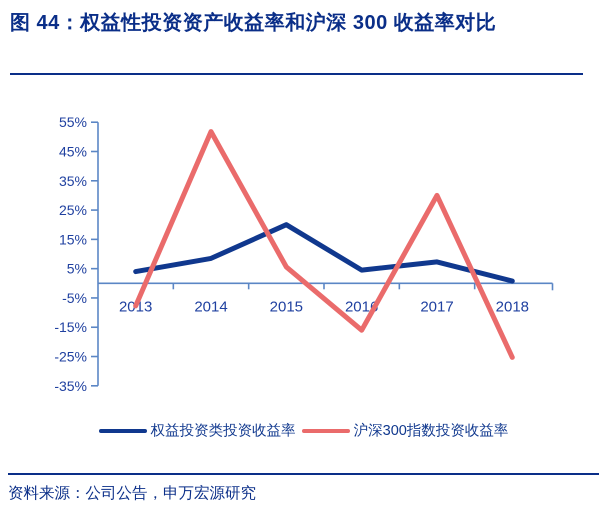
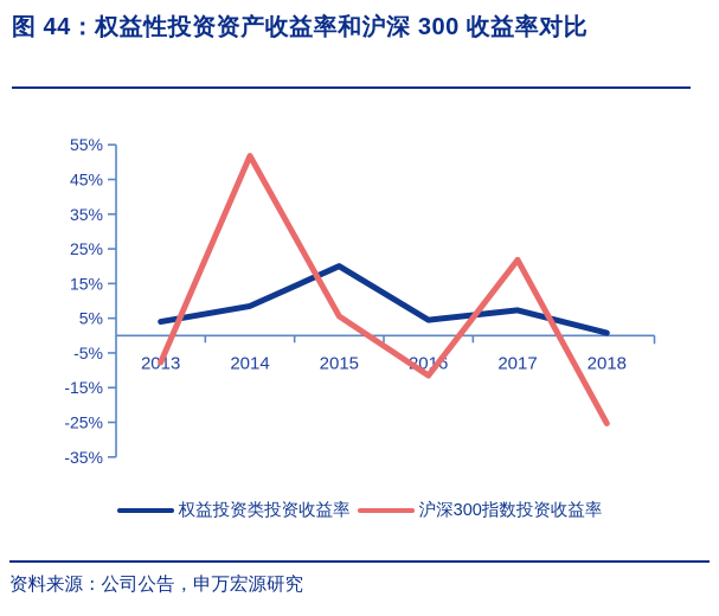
沪深300指数投资收益率/2016: -16% -> -12%
沪深300指数投资收益率/2017: 30% -> 22%
